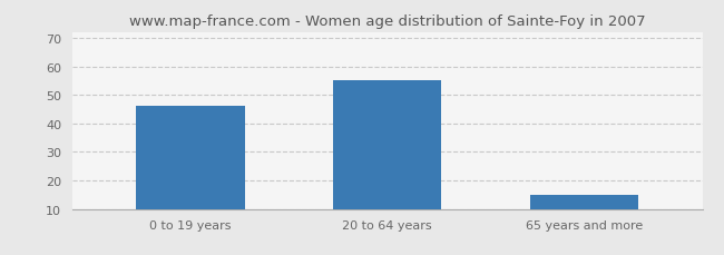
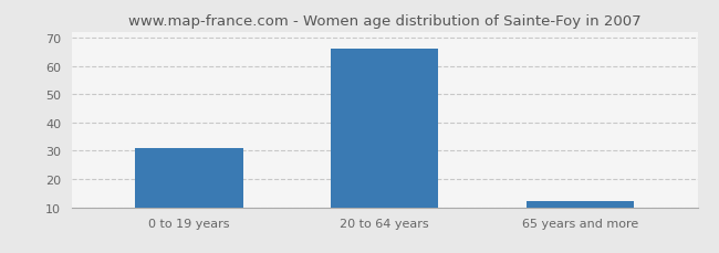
0 to 19 years: 46 -> 31
20 to 64 years: 55 -> 66
65 years and more: 15 -> 12
